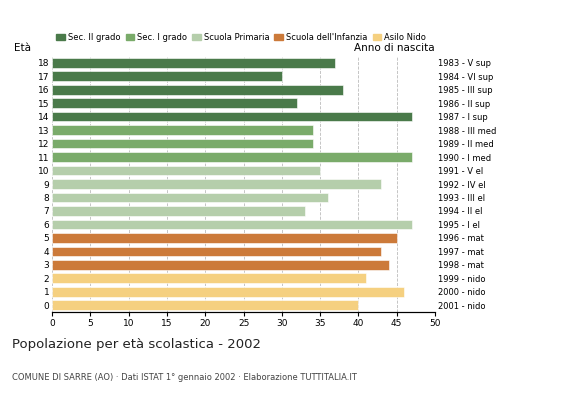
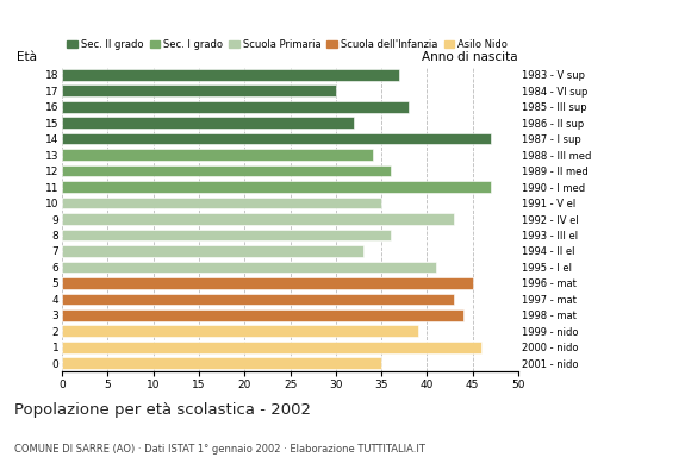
12: 34 -> 36
6: 47 -> 41
2: 41 -> 39
0: 40 -> 35
